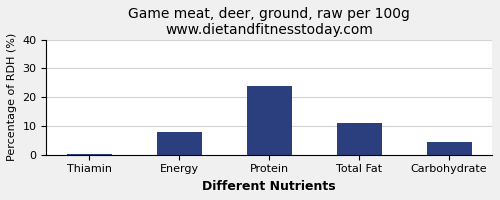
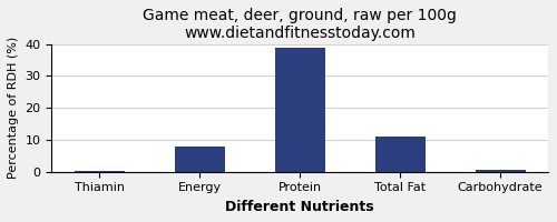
Protein: 24.0 -> 39.0
Carbohydrate: 4.5 -> 0.5
